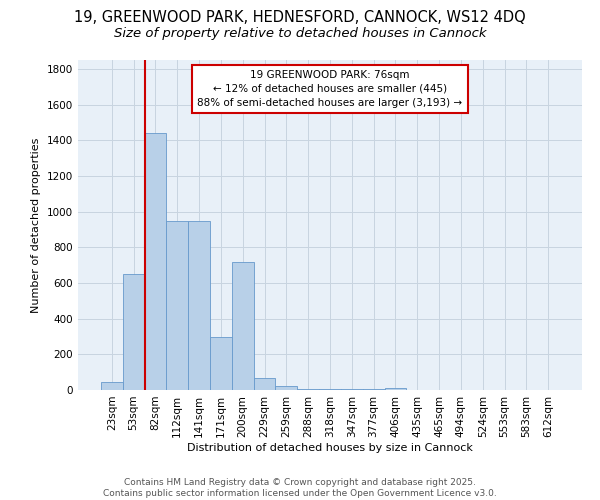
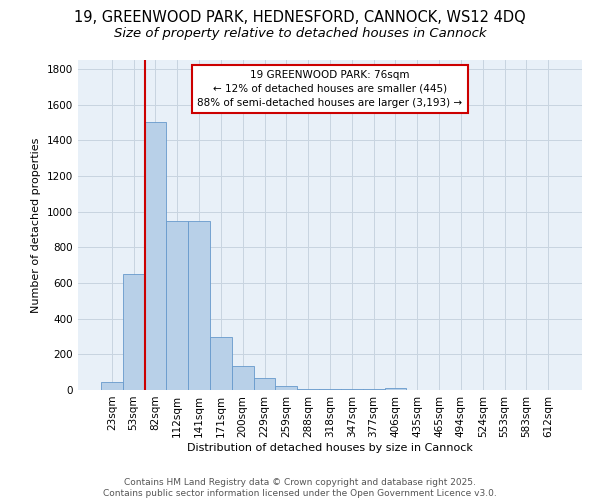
82sqm: 1440 -> 1500
200sqm: 720 -> 140
